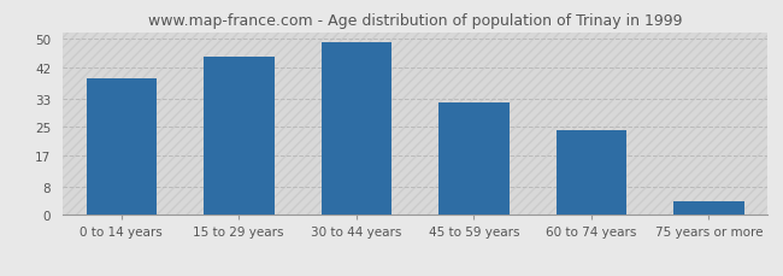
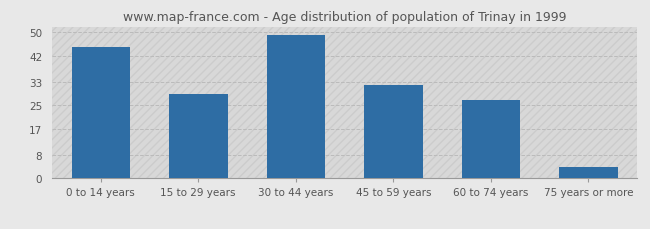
0 to 14 years: 39 -> 45
15 to 29 years: 45 -> 29
60 to 74 years: 24 -> 27
